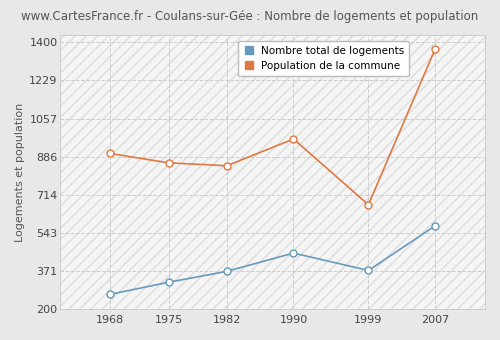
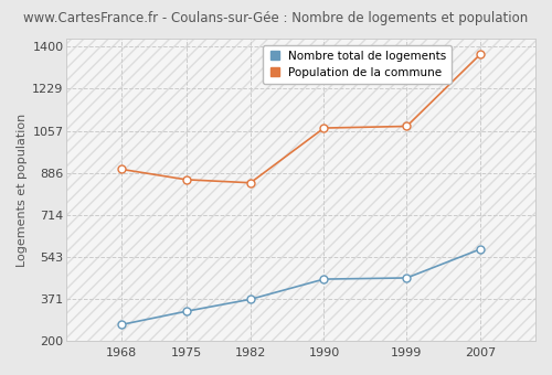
Population de la commune/1990: 965 -> 1068
Nombre total de logements/1999: 375 -> 458
Population de la commune/1999: 670 -> 1075
